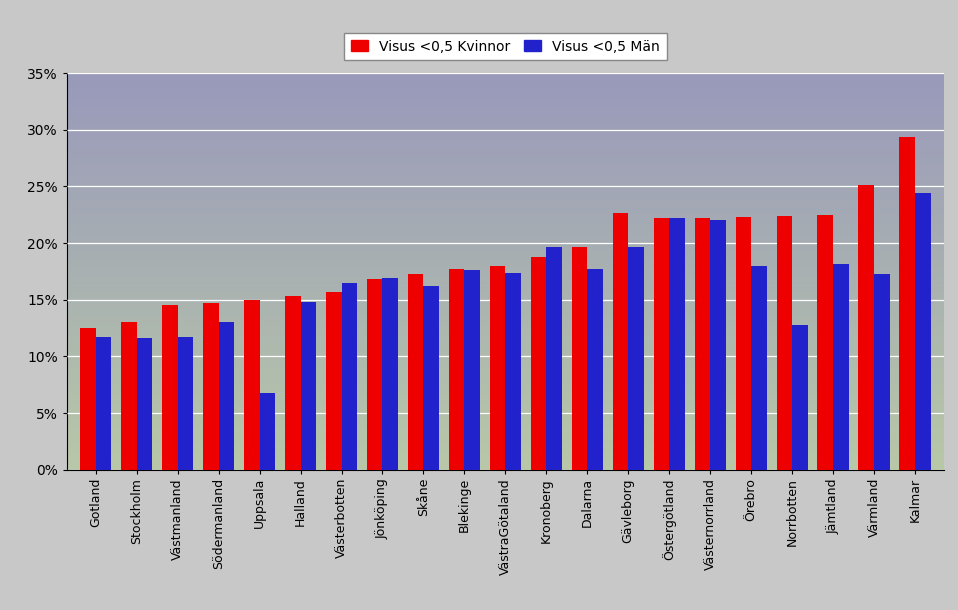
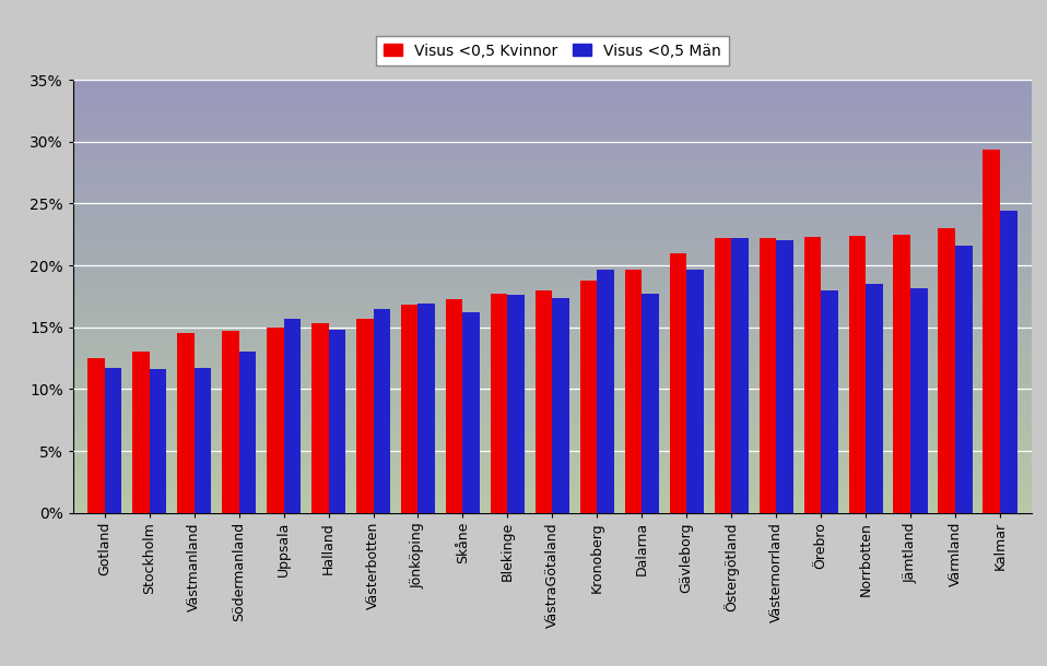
Visus <0,5 Män/Uppsala: 6.8% -> 15.7%
Visus <0,5 Kvinnor/Gävleborg: 22.7% -> 21.0%
Visus <0,5 Män/Norrbotten: 12.8% -> 18.5%
Visus <0,5 Kvinnor/Värmland: 25.1% -> 23.0%
Visus <0,5 Män/Värmland: 17.3% -> 21.6%
